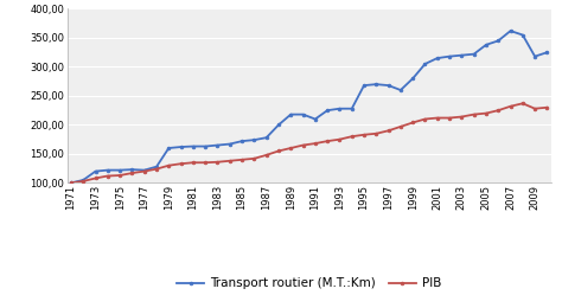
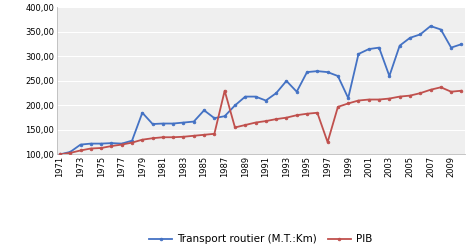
Transport routier (M.T.:Km)/1979: 160 -> 185
Transport routier (M.T.:Km)/1985: 172 -> 190
PIB/1987: 148 -> 230
Transport routier (M.T.:Km)/1993: 228 -> 250
PIB/1997: 190 -> 125
Transport routier (M.T.:Km)/1999: 280 -> 215
Transport routier (M.T.:Km)/2003: 320 -> 260
